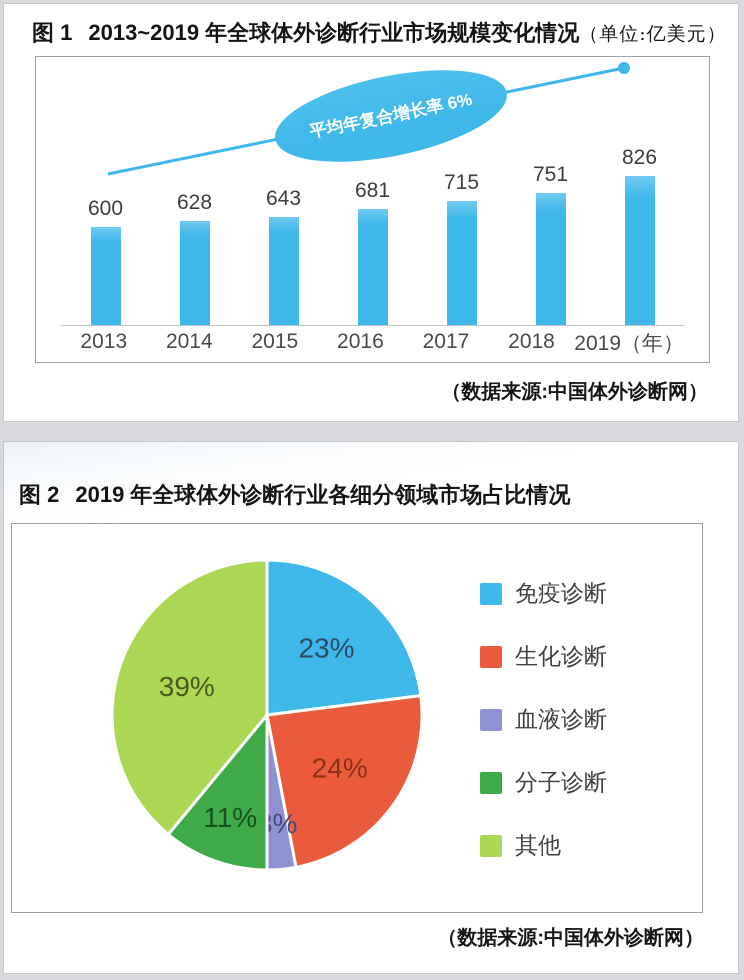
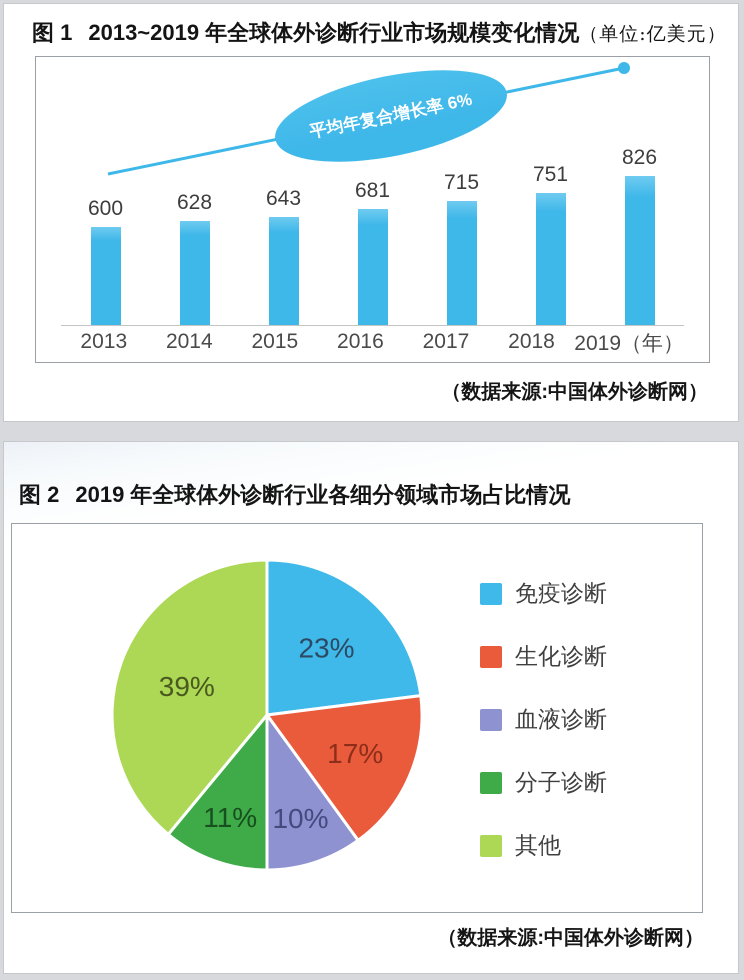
2019 年全球体外诊断行业各细分领域市场占比情况/生化诊断: 24% -> 17%
2019 年全球体外诊断行业各细分领域市场占比情况/血液诊断: 3% -> 10%
